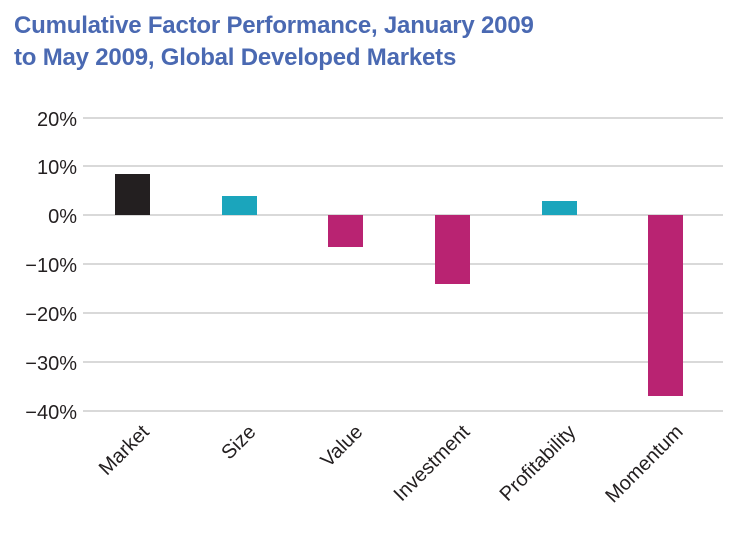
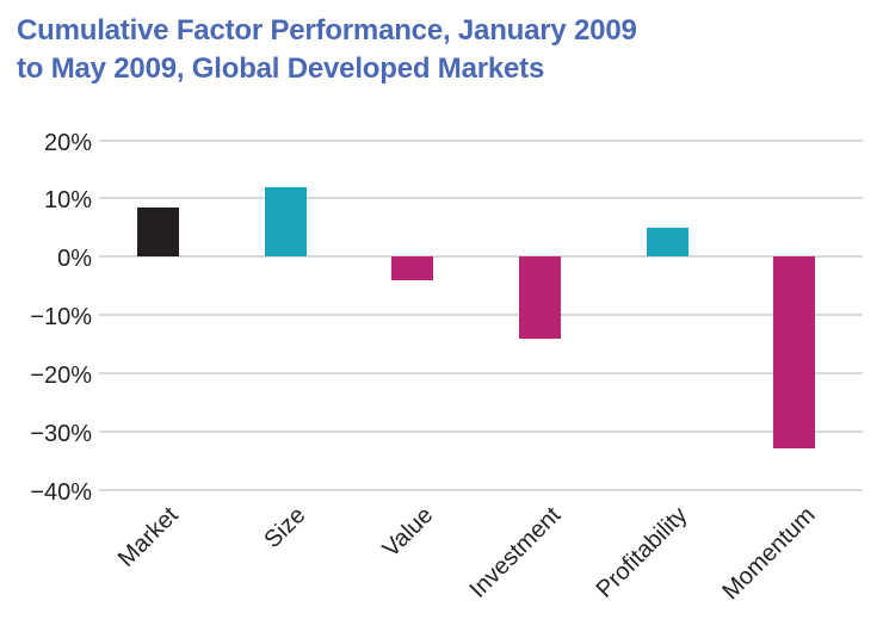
Size: 4% -> 12%
Value: -6% -> -4%
Profitability: 3% -> 5%
Momentum: -37% -> -33%
